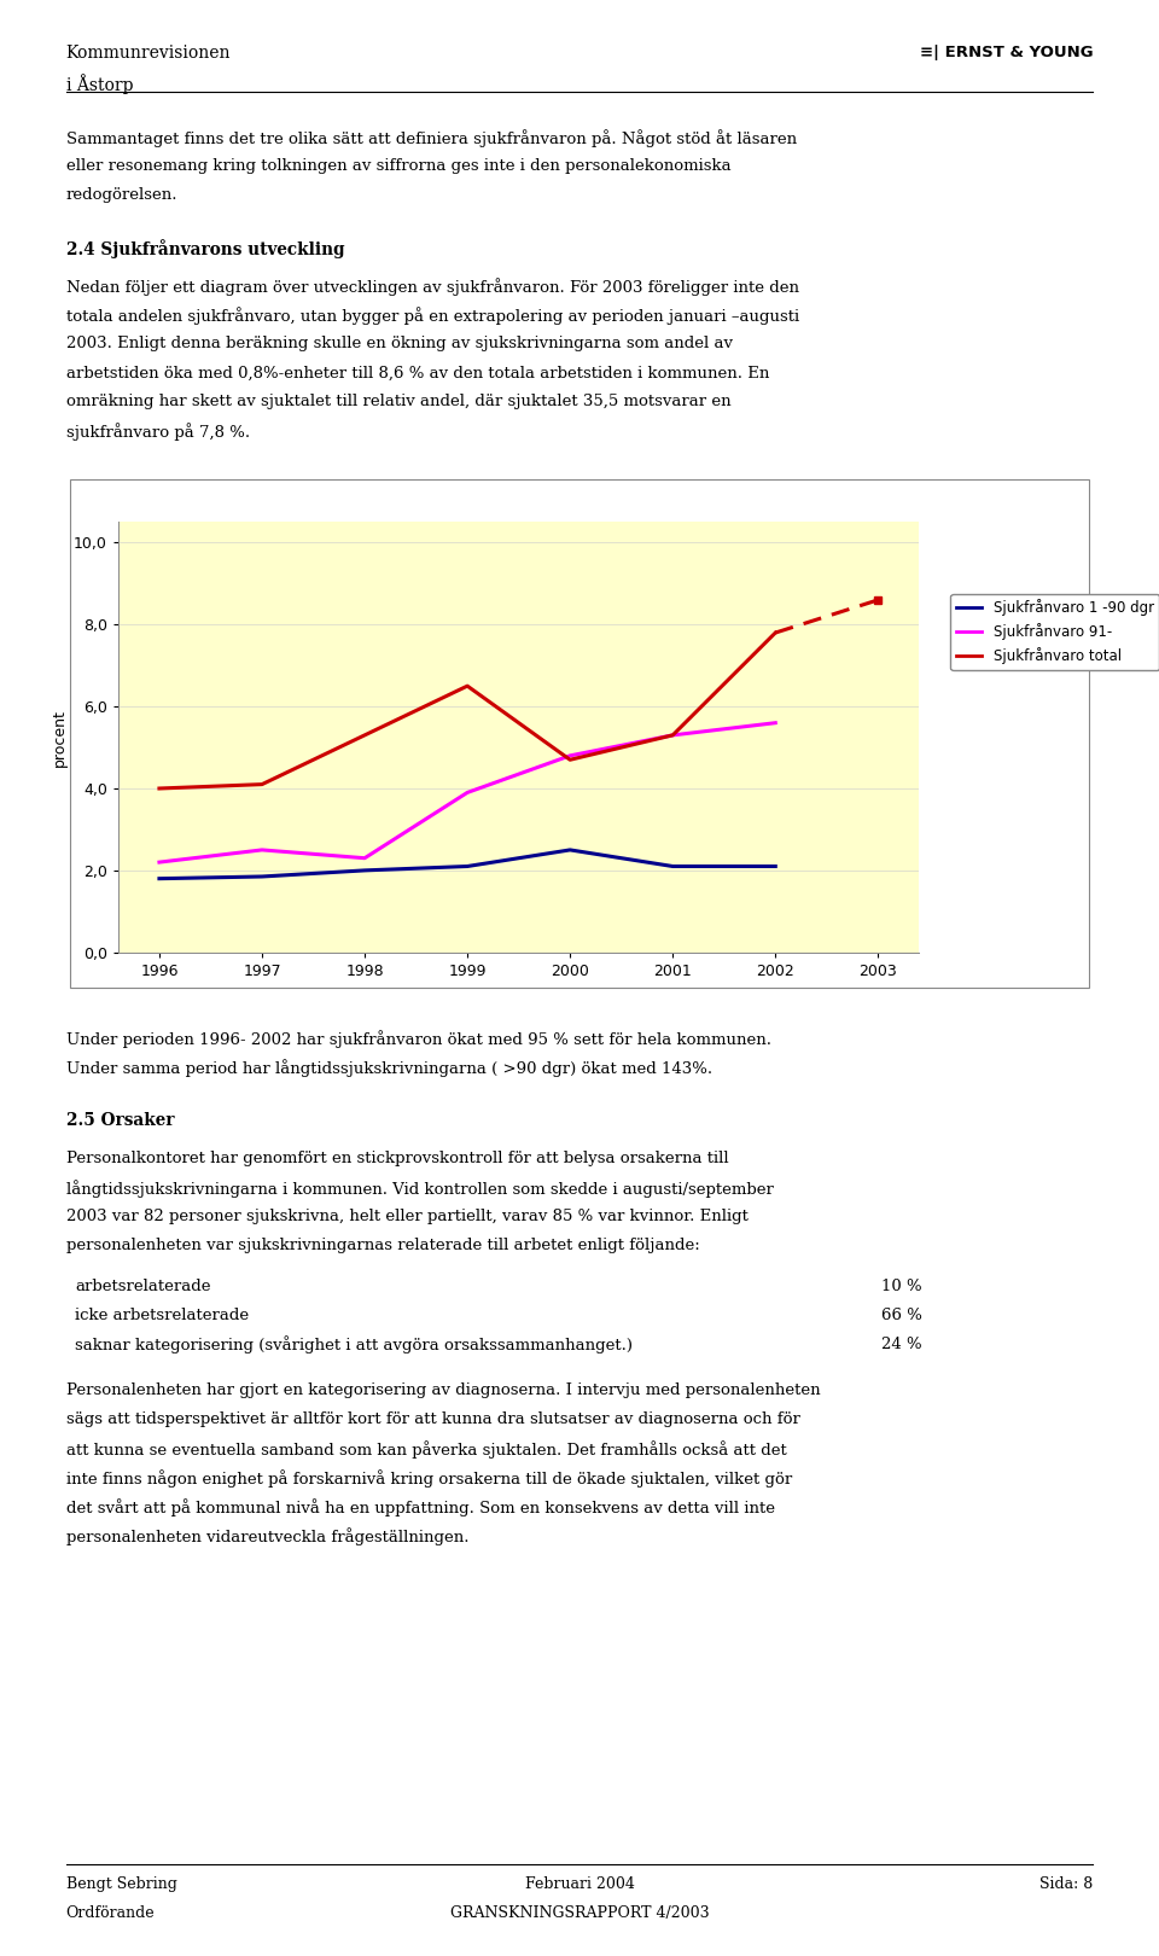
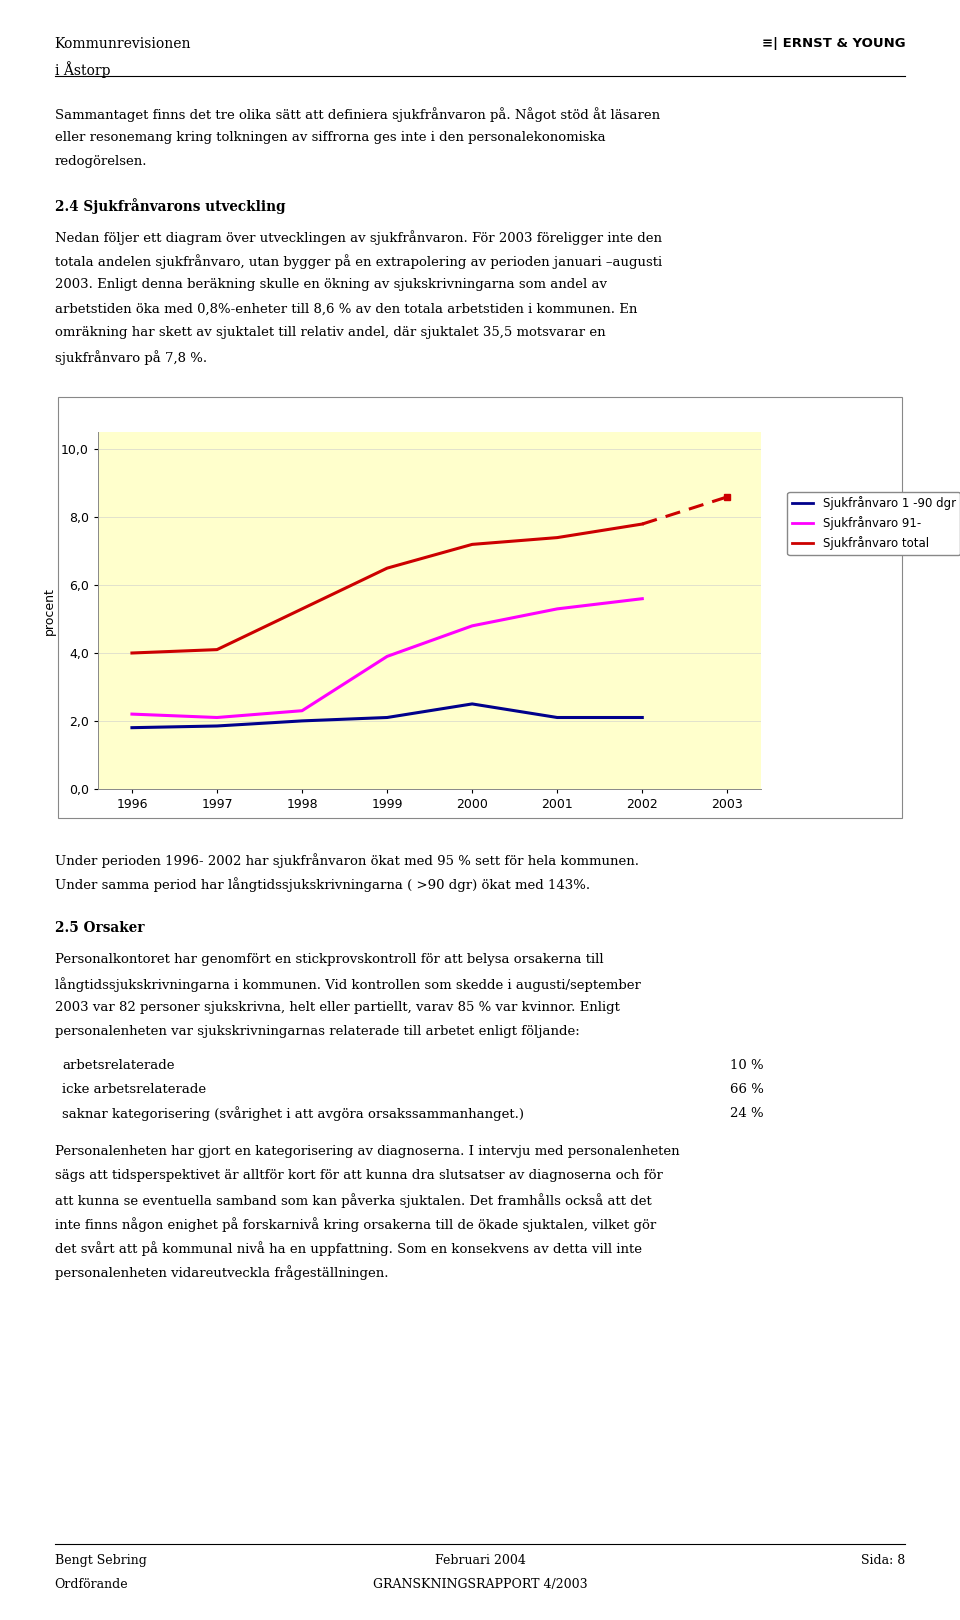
Sjukfrånvaro 91-/1997: 2,5 -> 2,1
Sjukfrånvaro total/2000: 4,7 -> 7,2
Sjukfrånvaro total/2001: 5,3 -> 7,4
